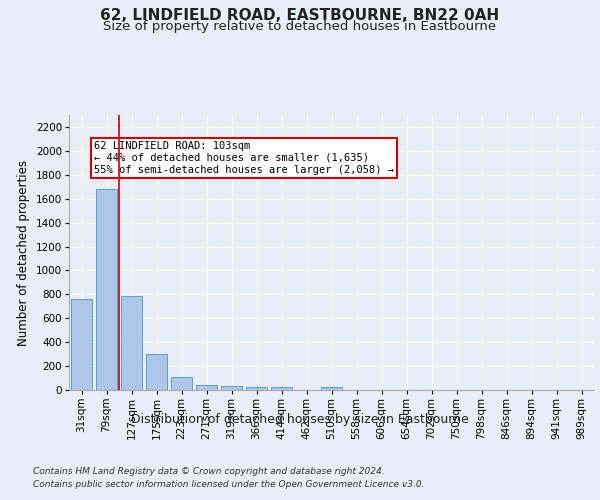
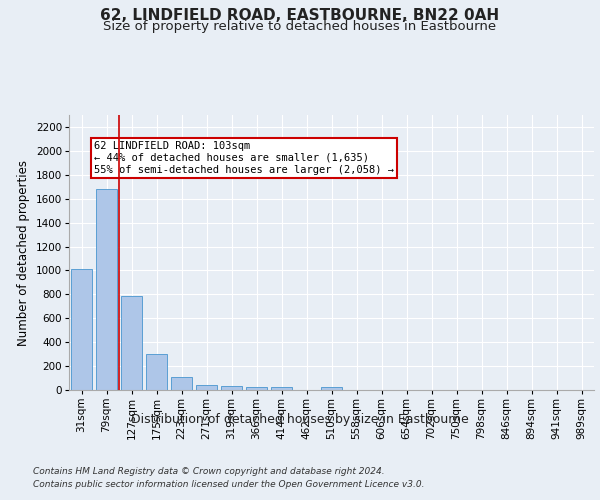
31sqm: 760 -> 1010
